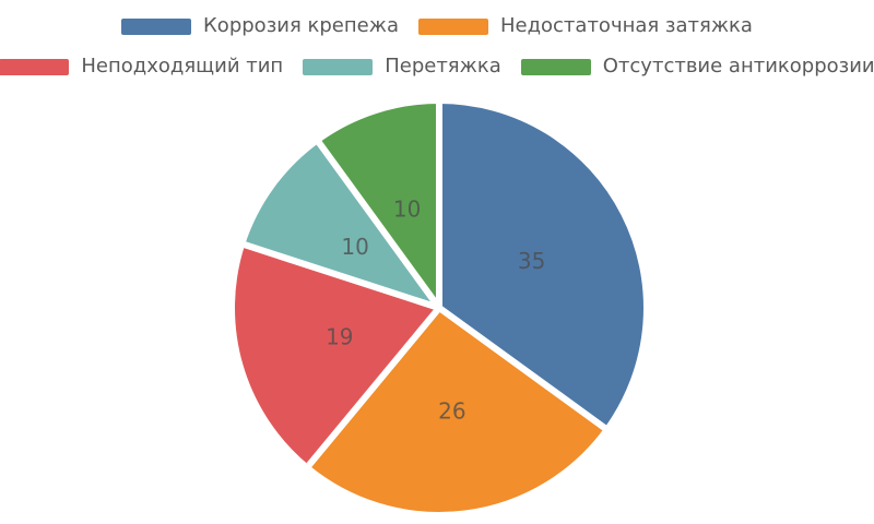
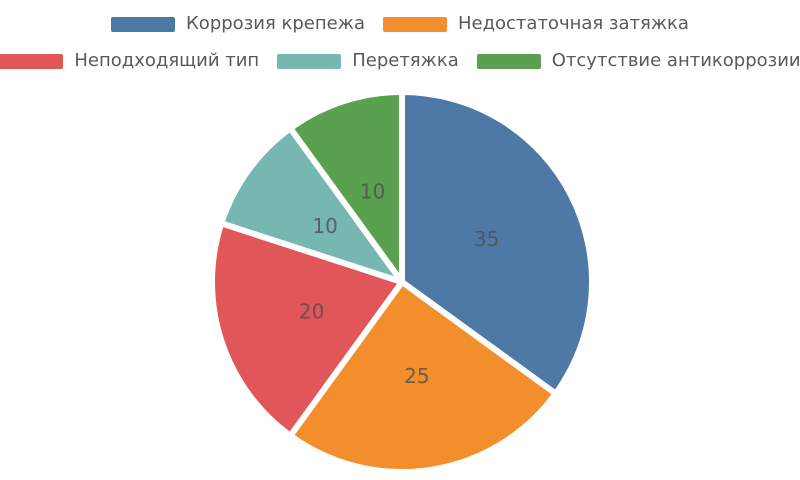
Недостаточная затяжка: 26 -> 25
Неподходящий тип: 19 -> 20
